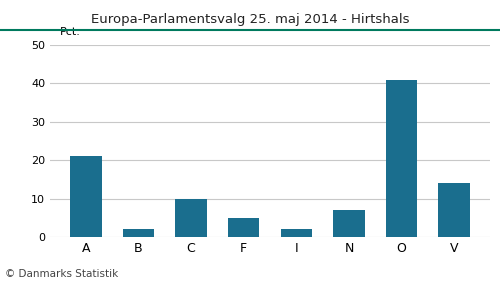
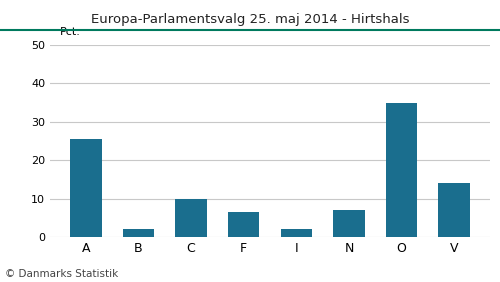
A: 21.2 -> 25.5
F: 5.0 -> 6.5
O: 41.0 -> 35.0
